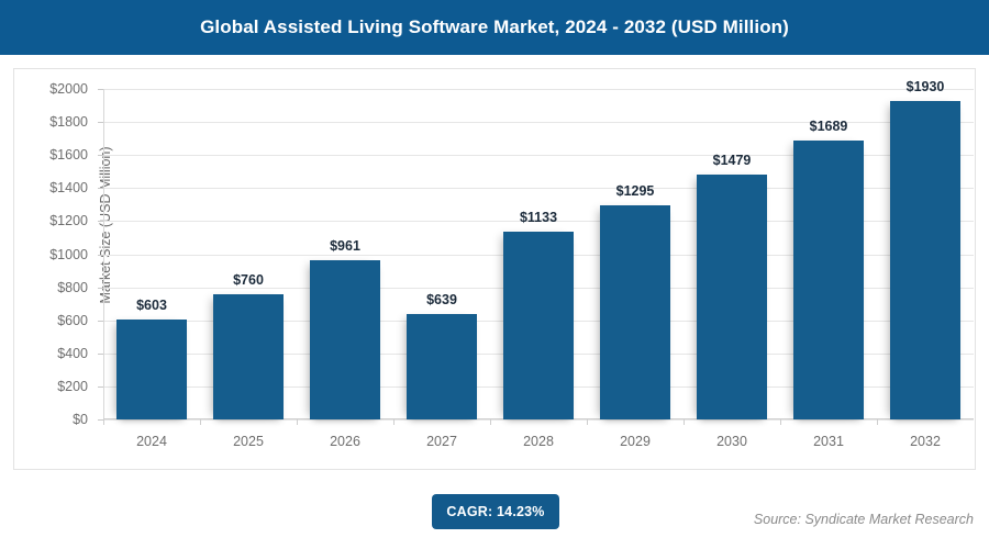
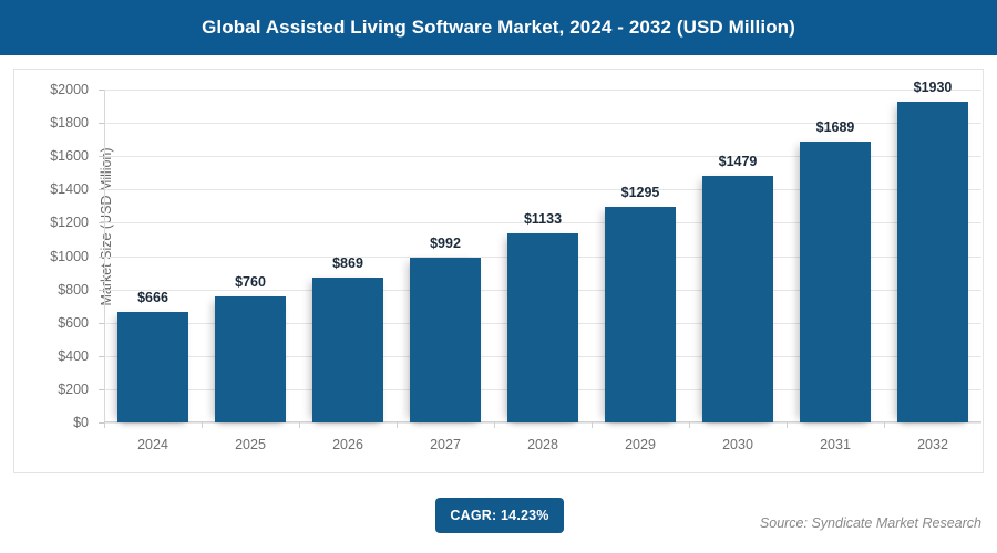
2024: $603 -> $666
2026: $961 -> $869
2027: $639 -> $992
